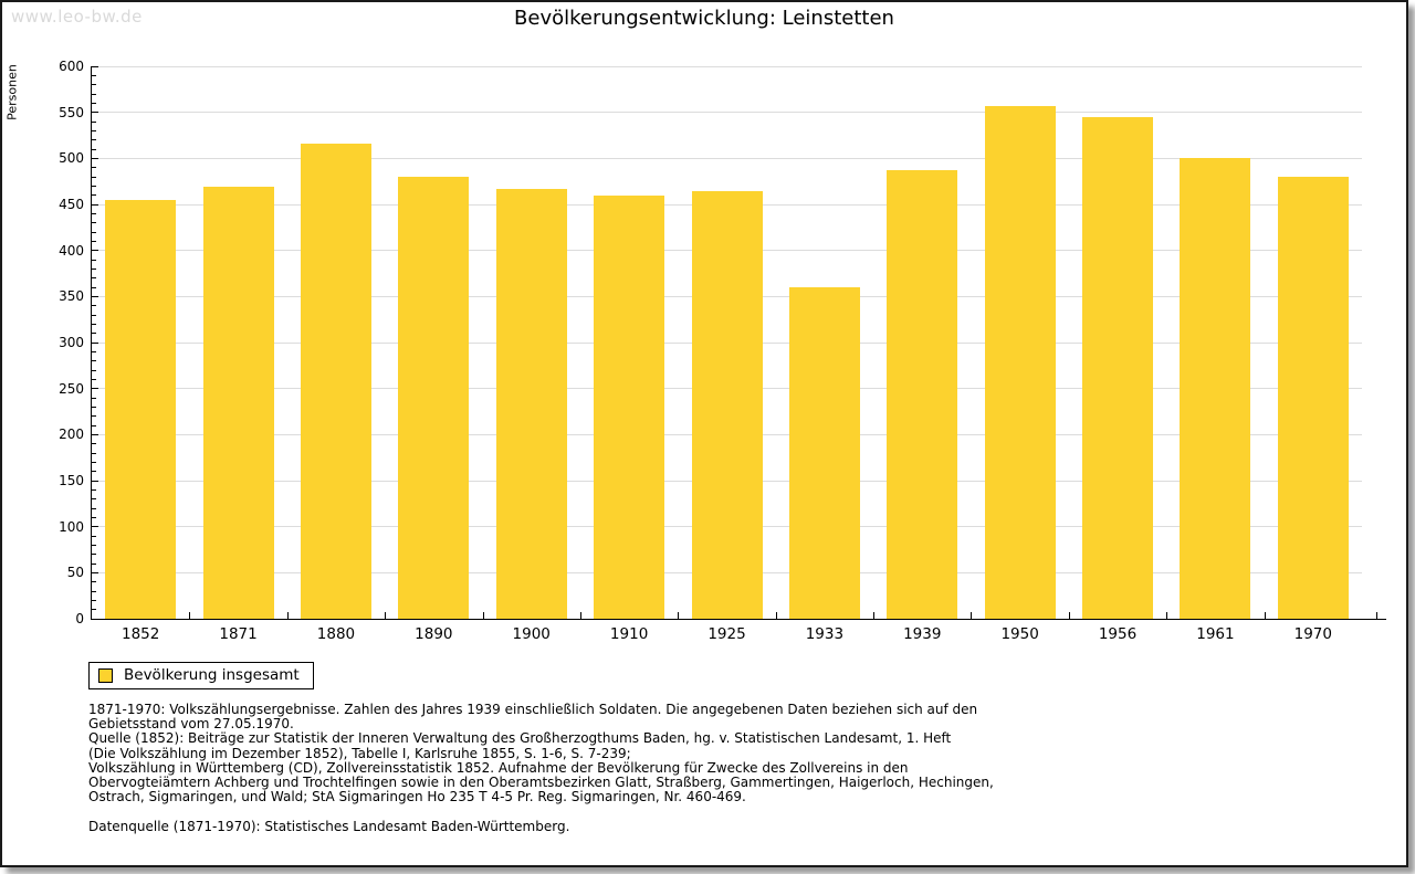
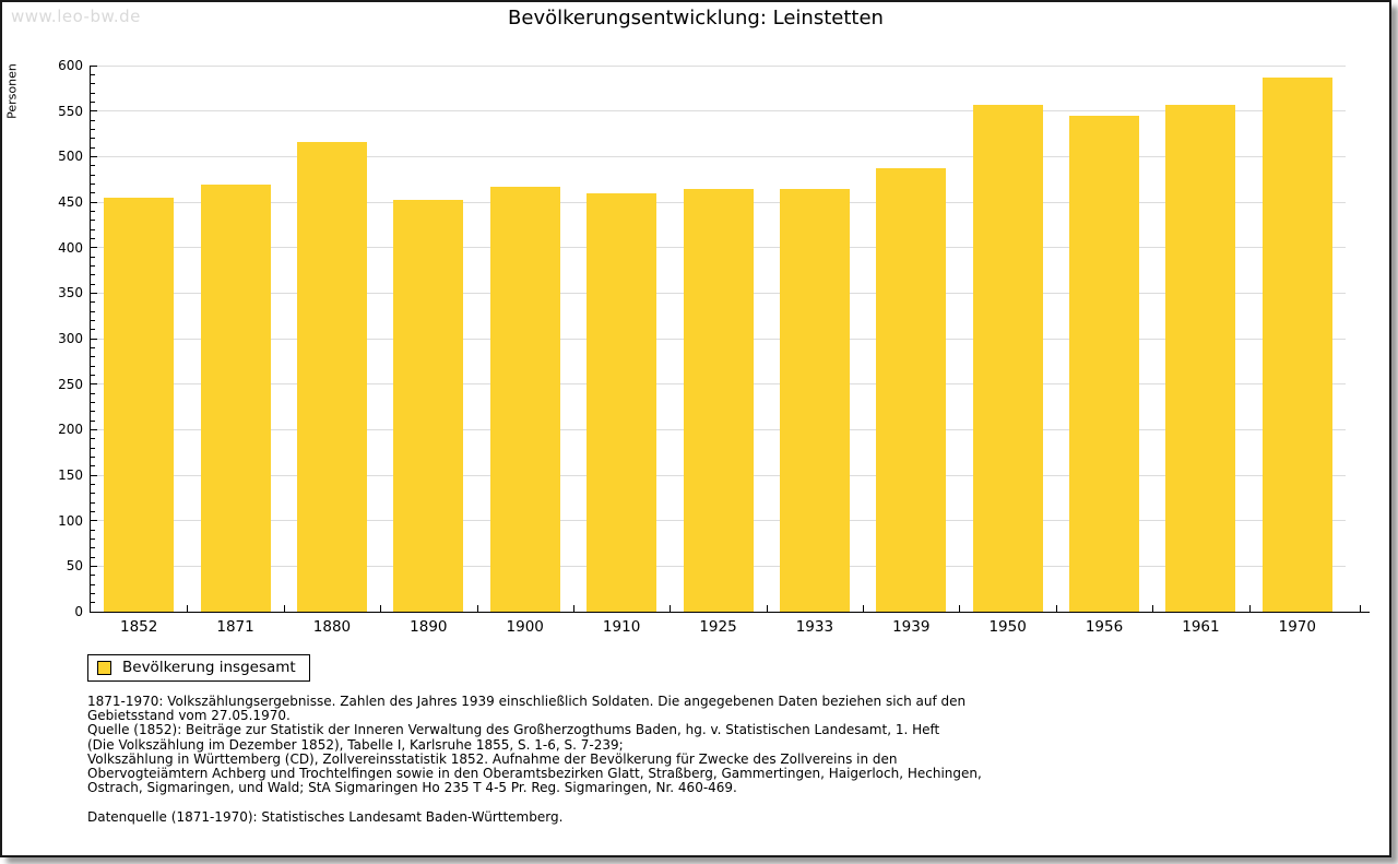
1890: 480 -> 450
1933: 360 -> 460
1961: 500 -> 560
1970: 480 -> 590
